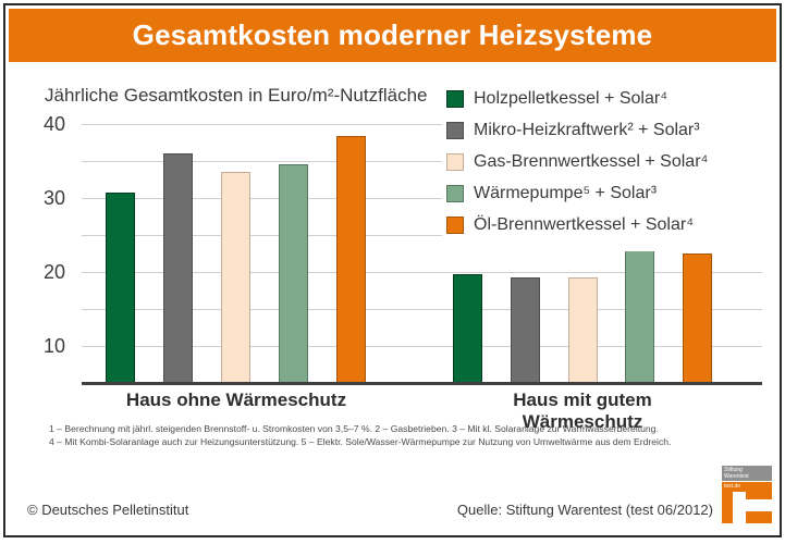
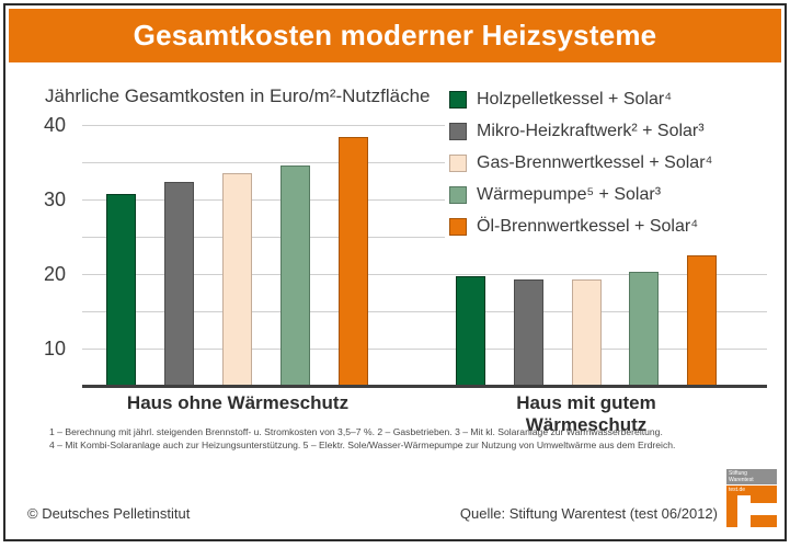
Mikro-Heizkraftwerk² + Solar³/Haus ohne Wärmeschutz: 36 -> 32
Wärmepumpe⁵ + Solar³/Haus mit gutem Wärmeschutz: 30 -> 20
